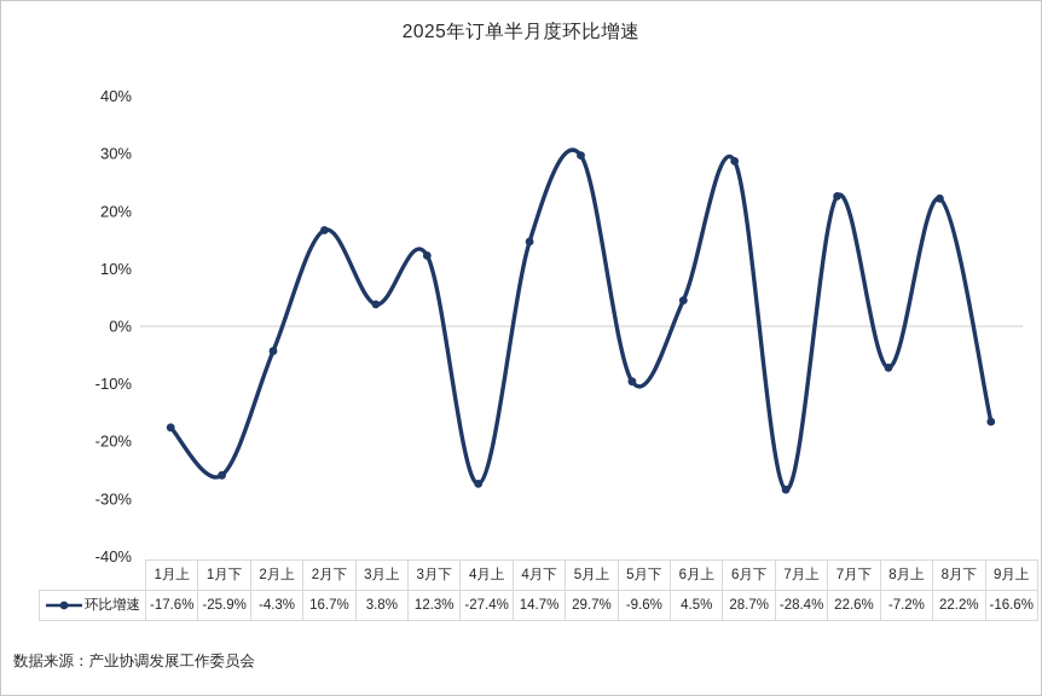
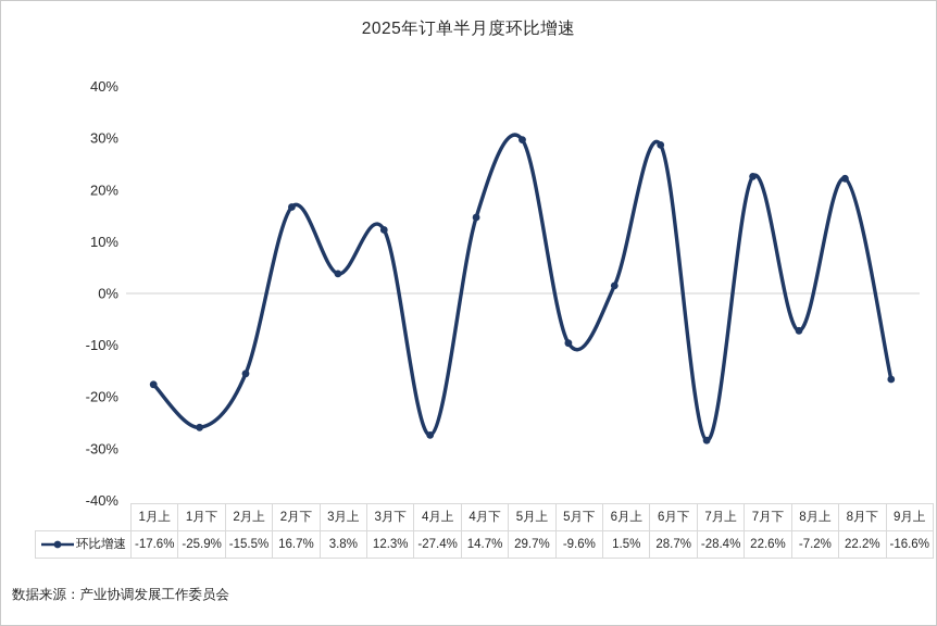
2月上: -4.3% -> -15.5%
6月上: 4.5% -> 1.5%
